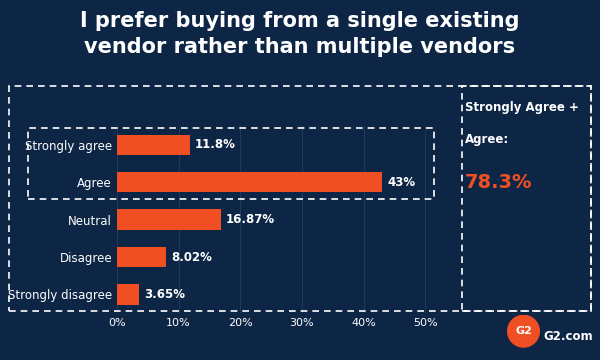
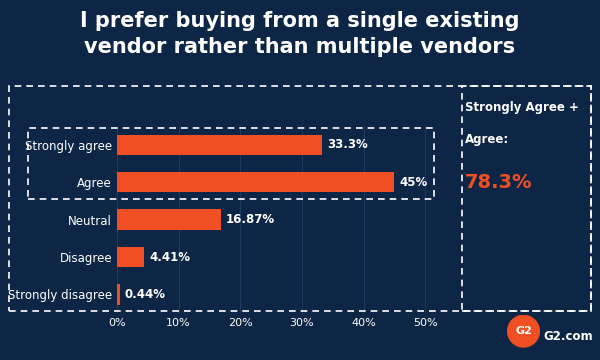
Strongly agree: 11.8% -> 33.3%
Agree: 43% -> 45%
Disagree: 8.02% -> 4.41%
Strongly disagree: 3.65% -> 0.44%
